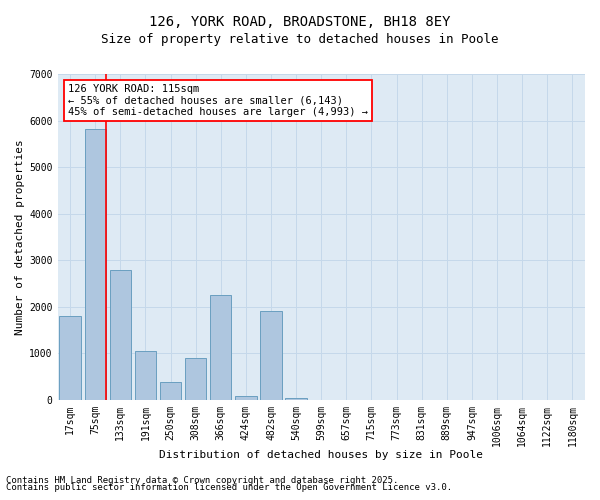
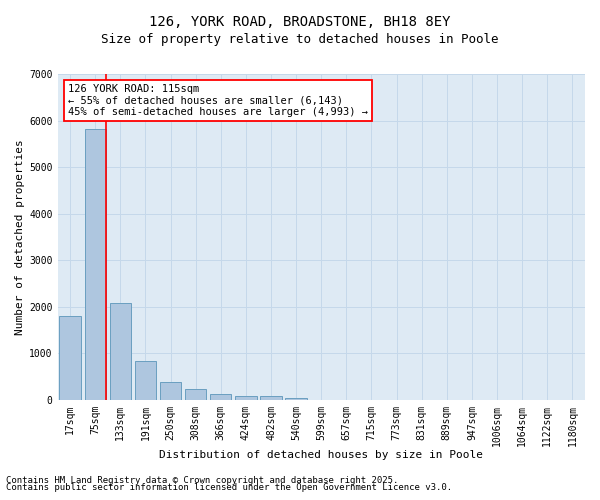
133sqm: 2800 -> 2080
191sqm: 1050 -> 830
308sqm: 900 -> 240
366sqm: 2250 -> 130
482sqm: 1900 -> 80
